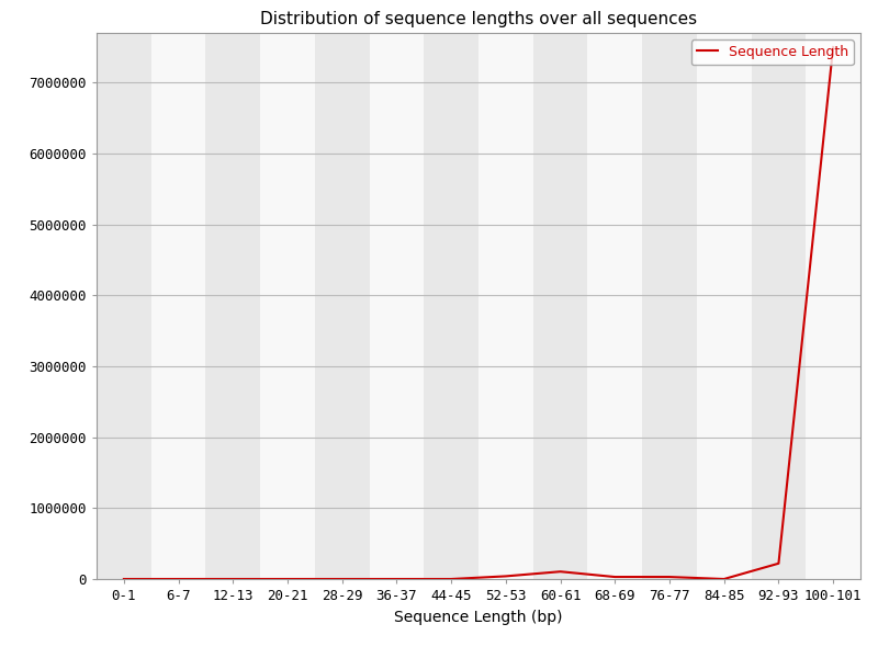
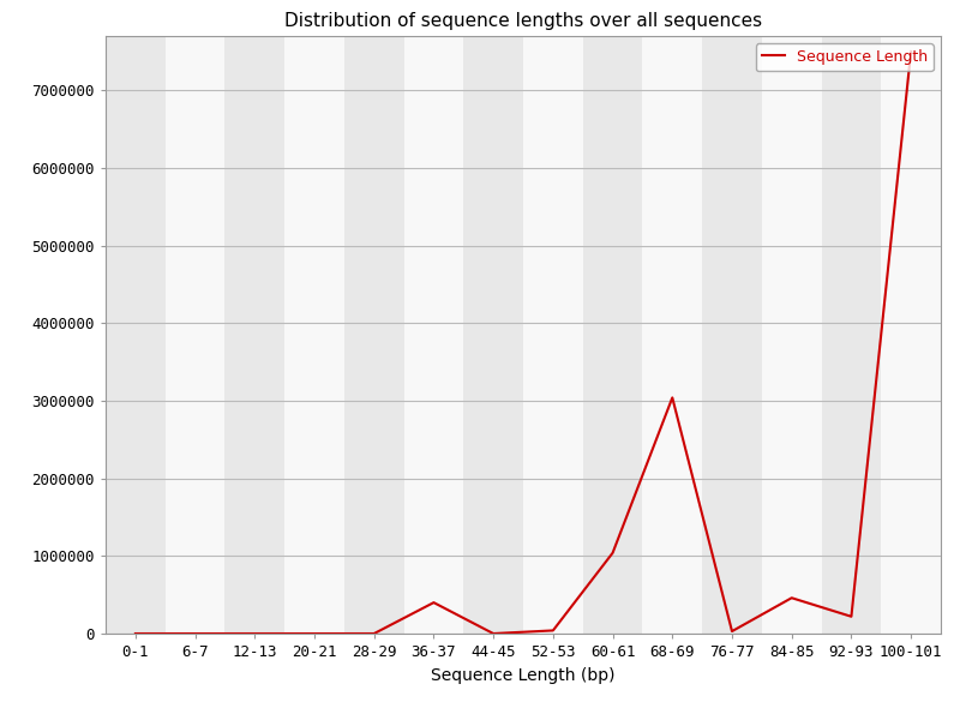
36-37: 0 -> 400000
60-61: 100000 -> 1040000
68-69: 30000 -> 3040000
84-85: 0 -> 460000
